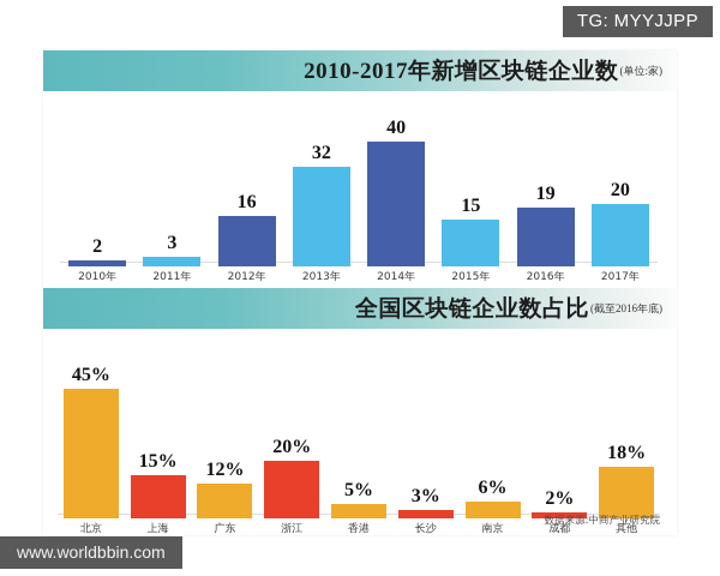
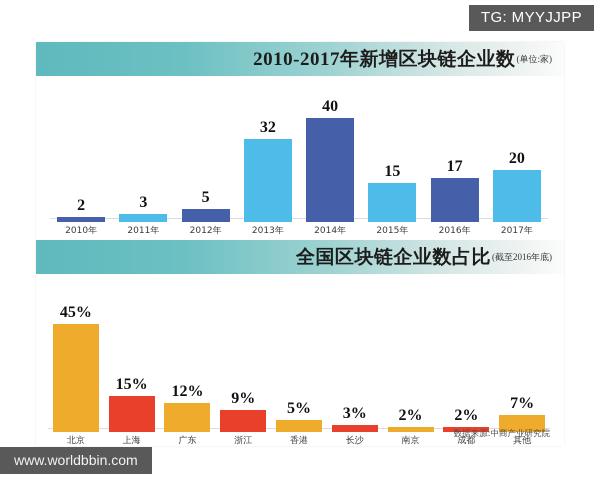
2010-2017年新增区块链企业数/2012年: 16 -> 5
2010-2017年新增区块链企业数/2016年: 19 -> 17
全国区块链企业数占比/浙江: 20% -> 9%
全国区块链企业数占比/南京: 6% -> 2%
全国区块链企业数占比/其他: 18% -> 7%
